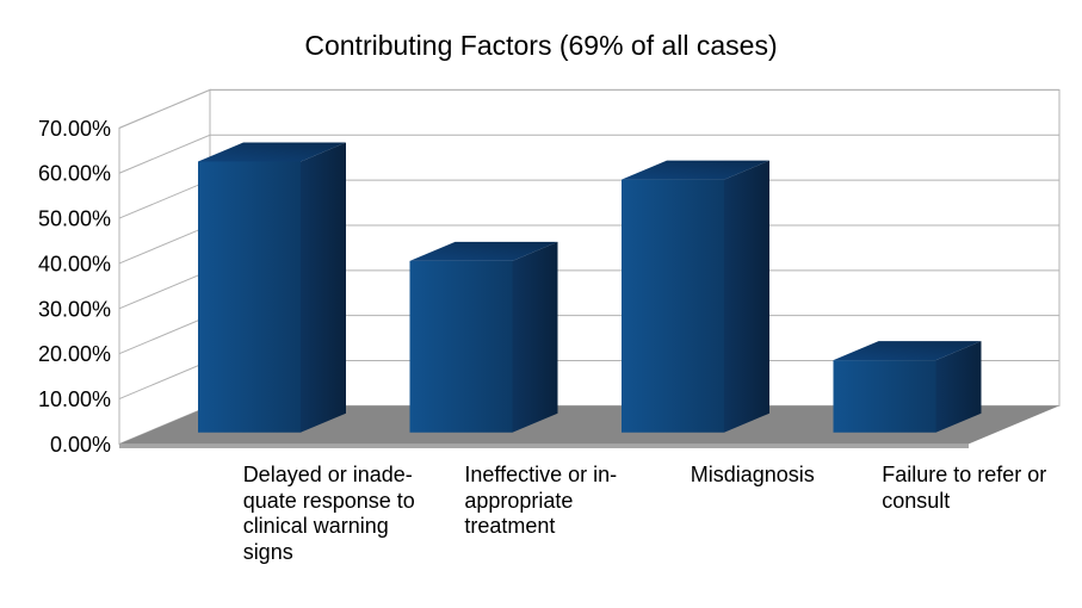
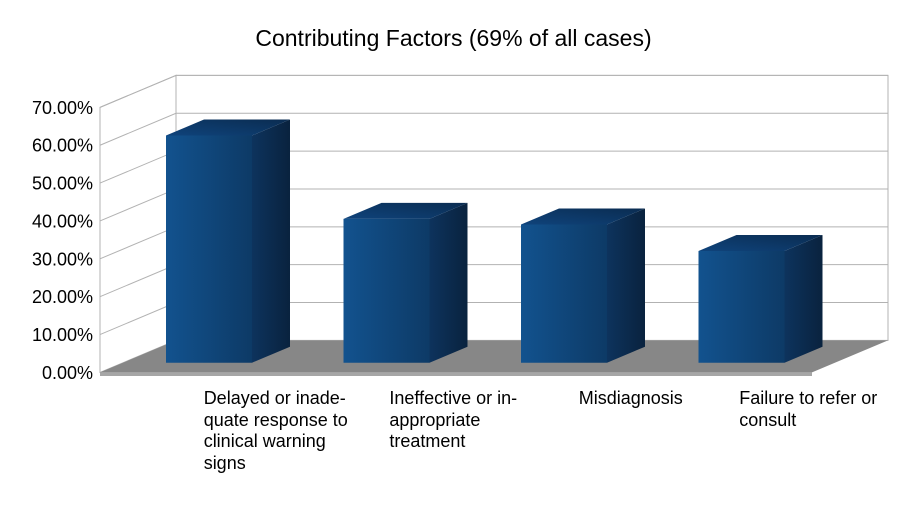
Misdiagnosis: 56% -> 36%
Failure to refer or consult: 16% -> 30%
